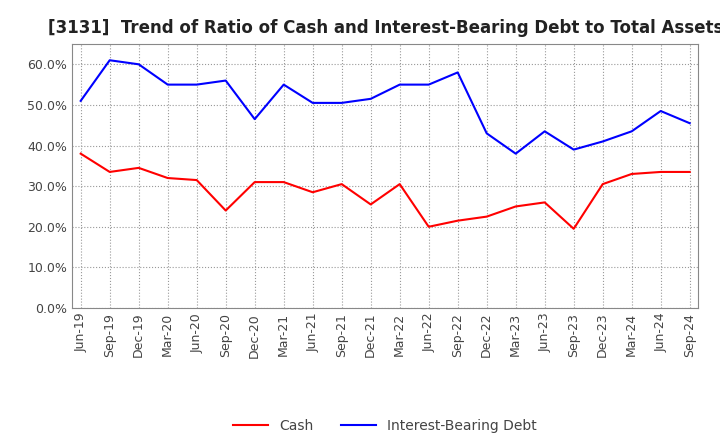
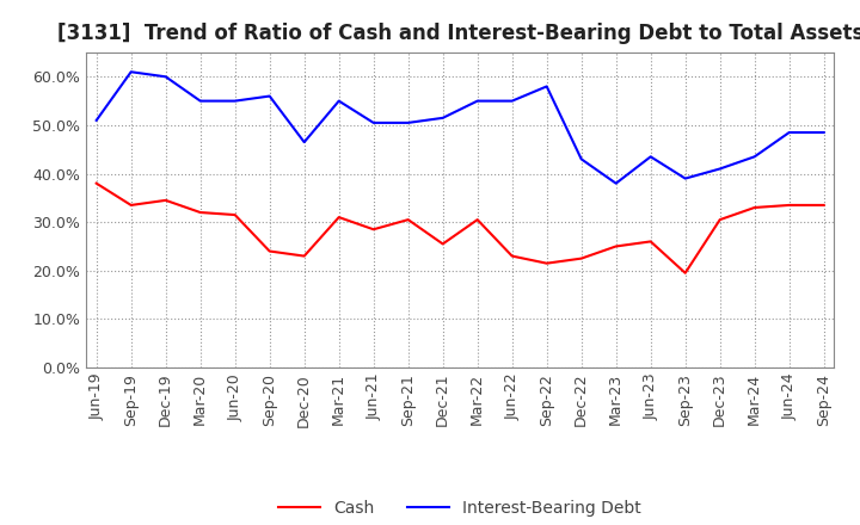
Cash/Dec-20: 31.0% -> 23.0%
Cash/Jun-22: 20.0% -> 23.0%
Interest-Bearing Debt/Sep-24: 45.5% -> 48.5%
